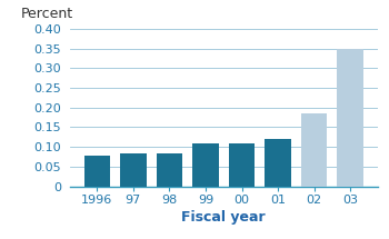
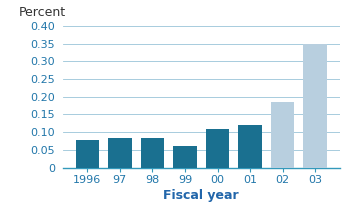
99: 0.110 -> 0.060
